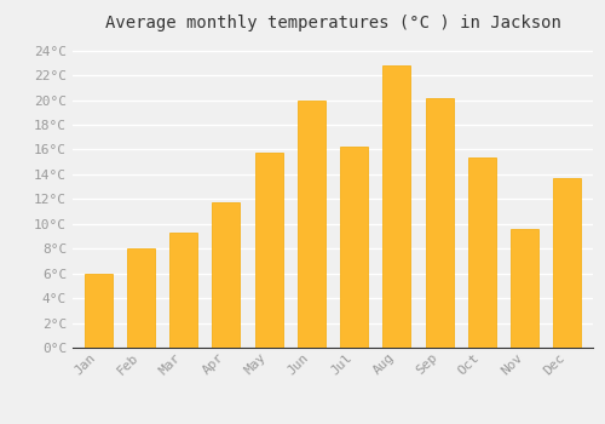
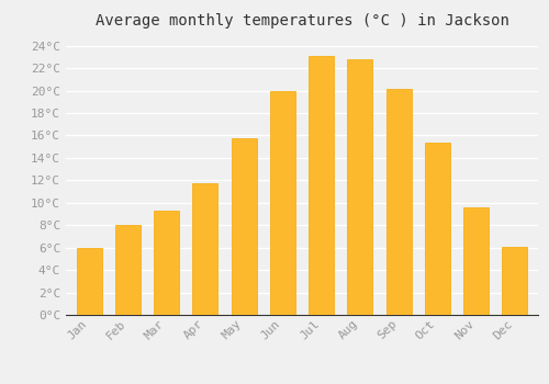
Jul: 16.2°C -> 23.1°C
Dec: 13.7°C -> 6.1°C
